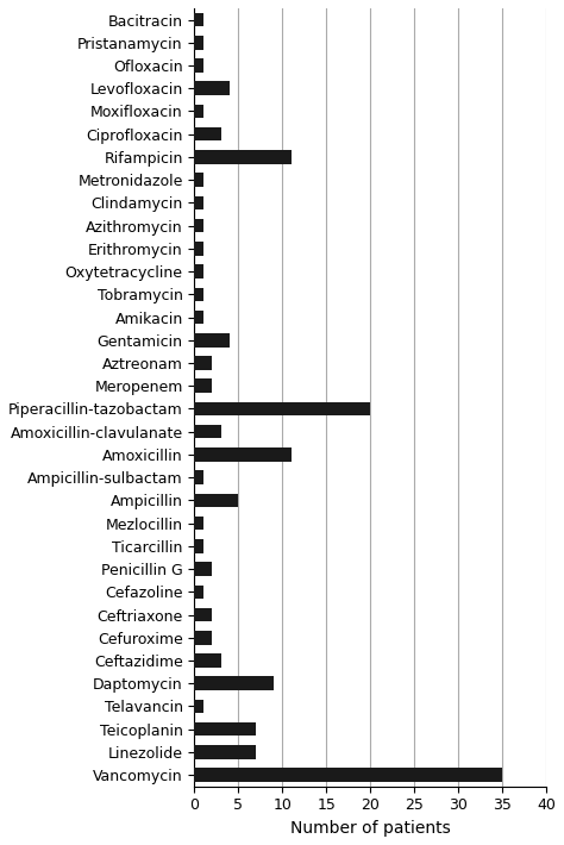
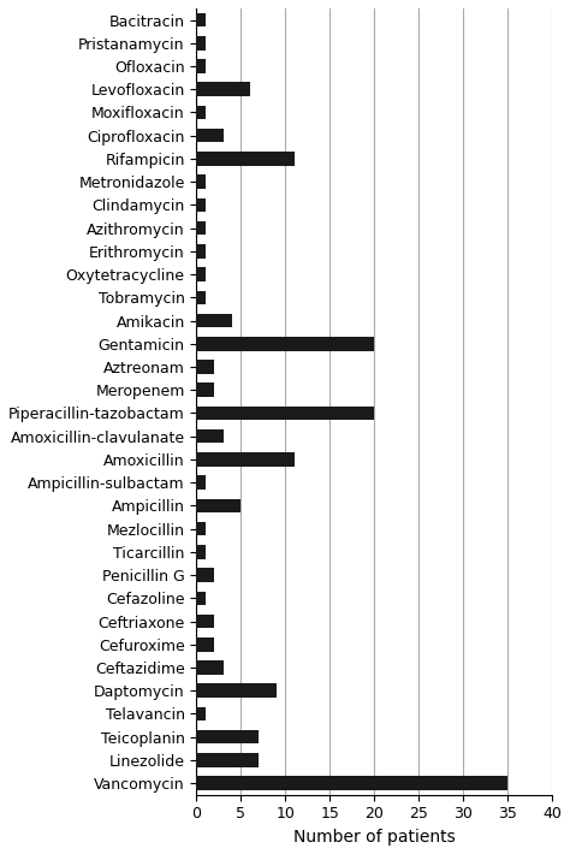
Levofloxacin: 4 -> 6
Amikacin: 1 -> 4
Gentamicin: 4 -> 20
